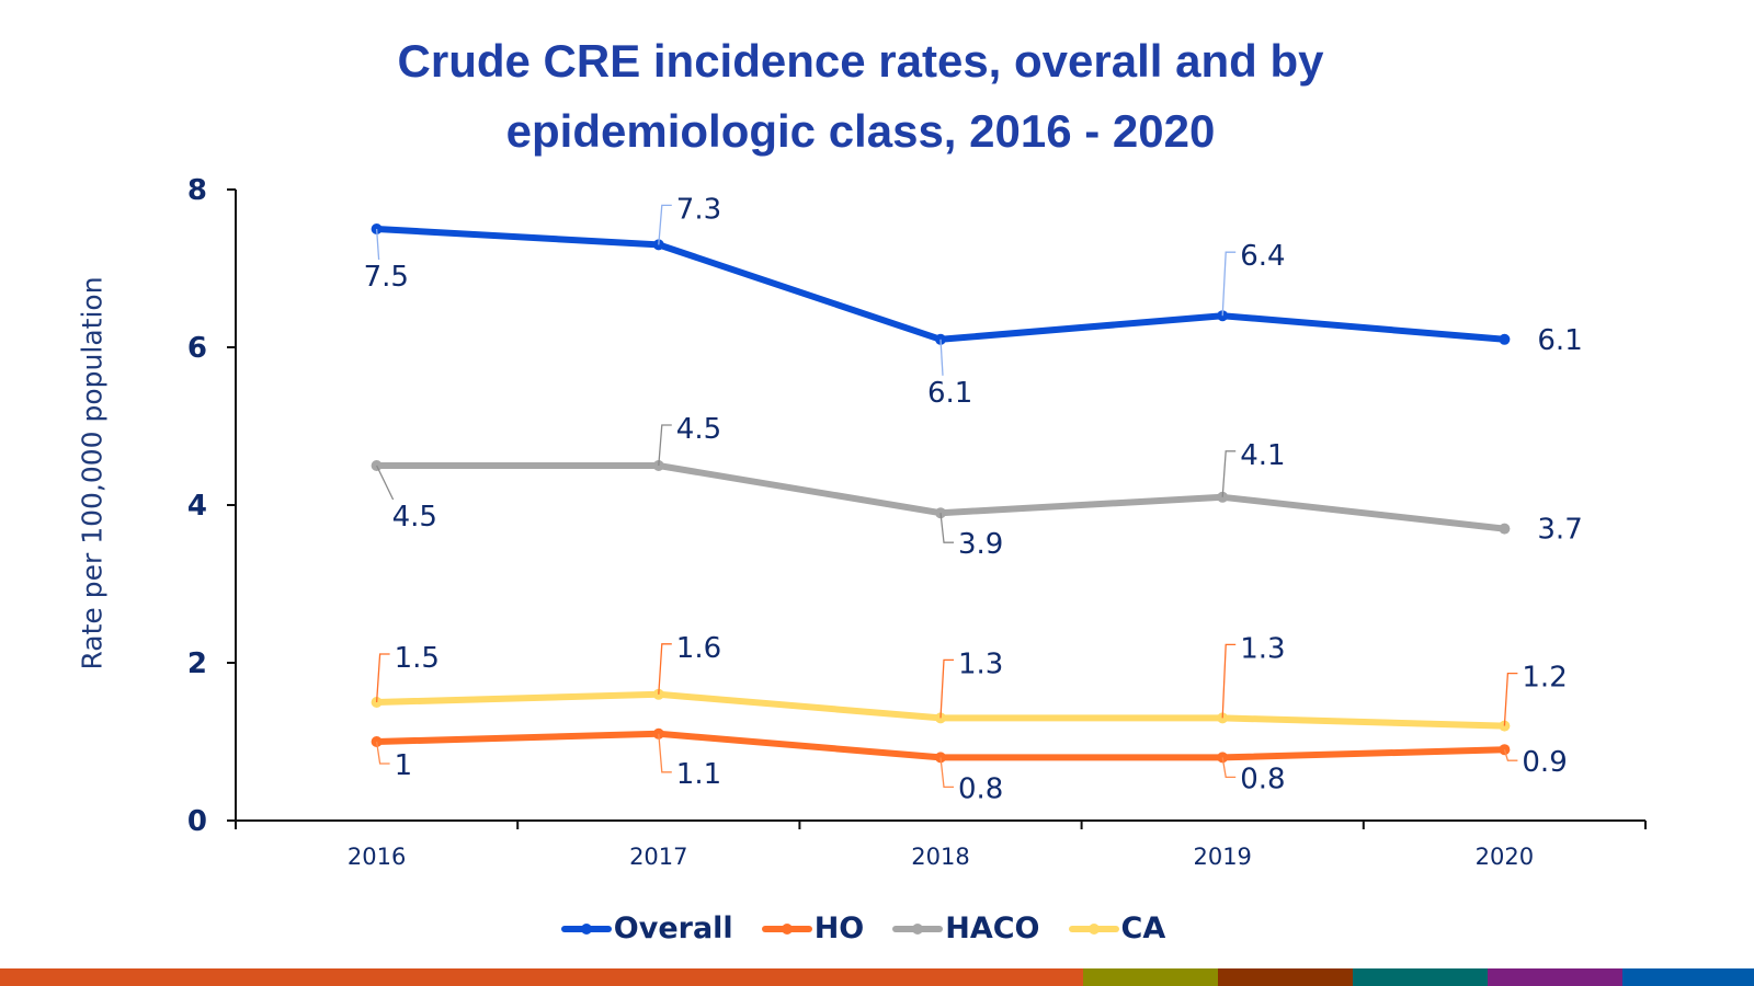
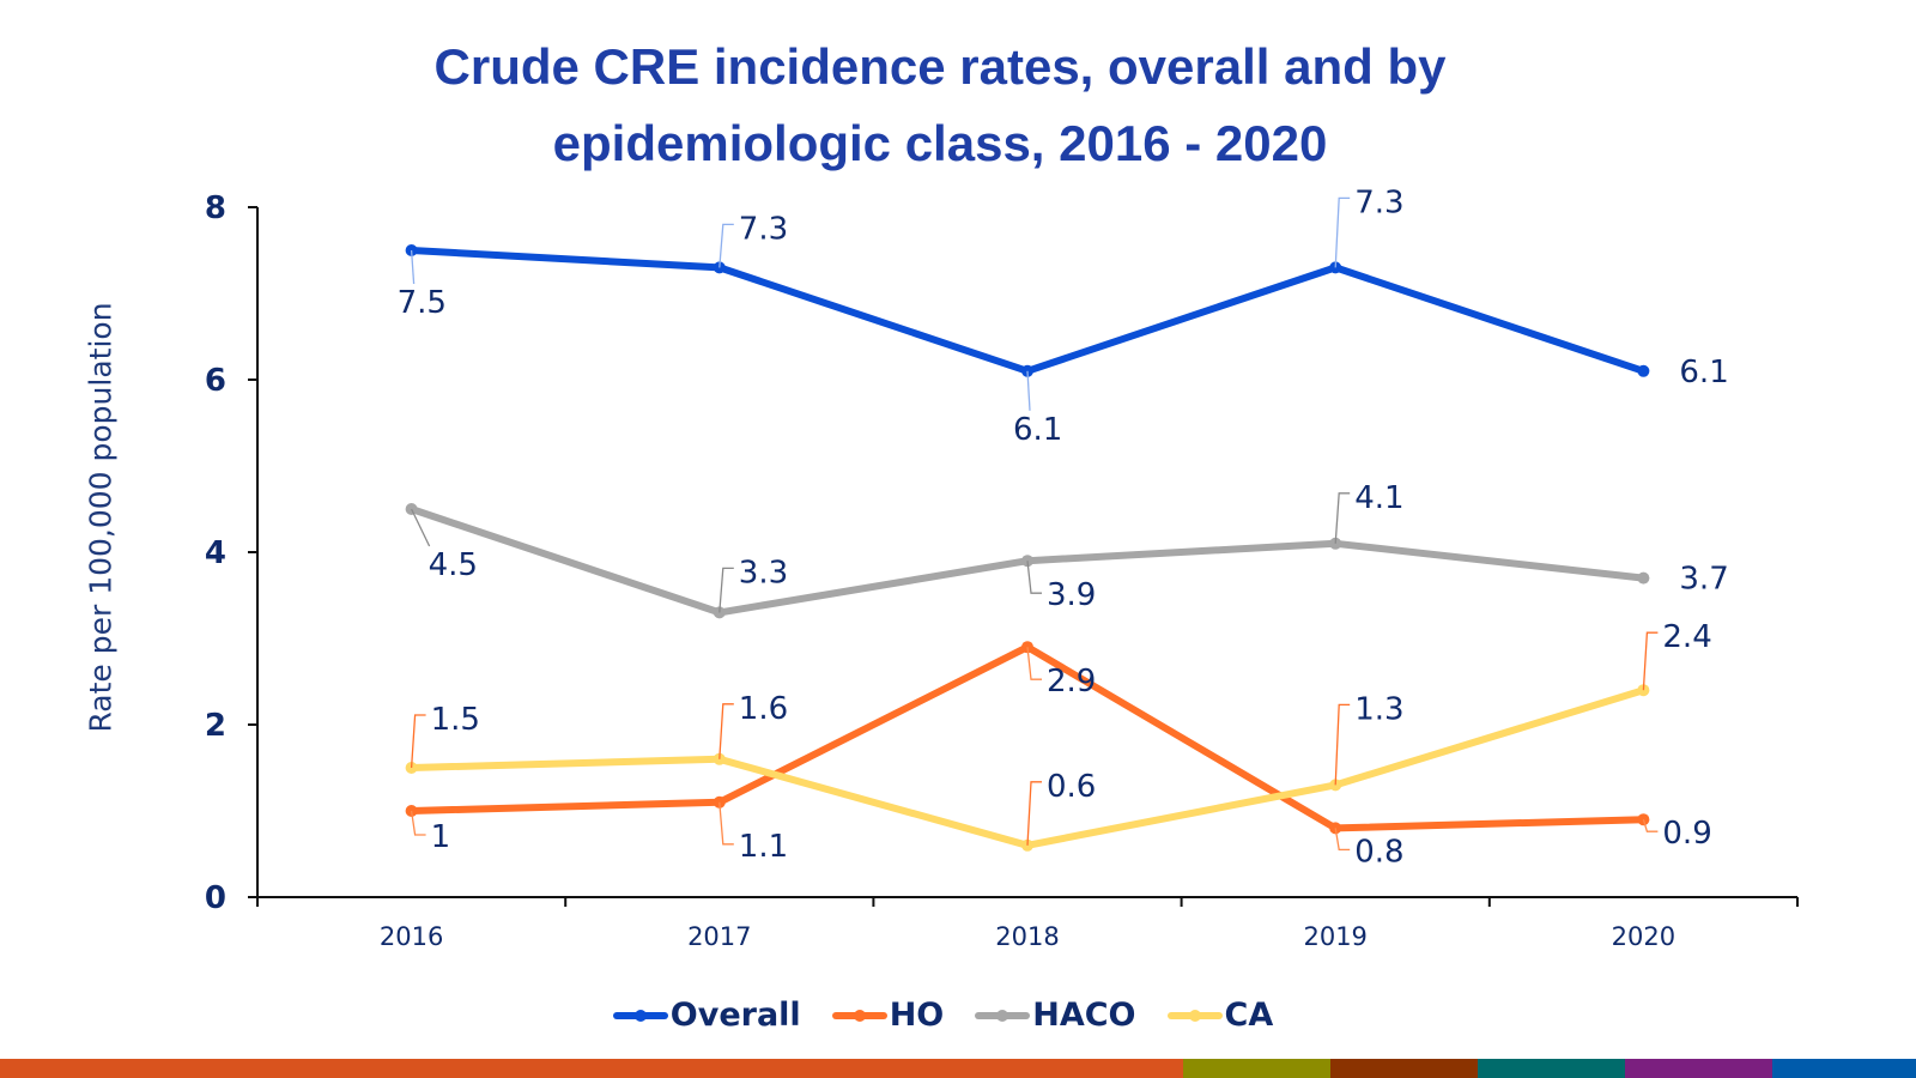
HACO/2017: 4.5 -> 3.3
HO/2018: 0.8 -> 2.9
CA/2018: 1.3 -> 0.6
Overall/2019: 6.4 -> 7.3
CA/2020: 1.2 -> 2.4
